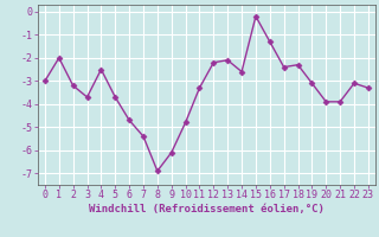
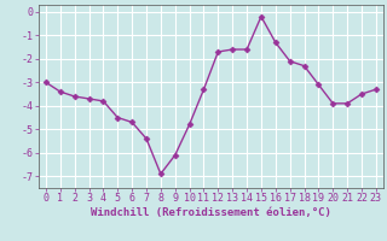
1: -2.0 -> -3.4
2: -3.2 -> -3.6
4: -2.5 -> -3.8
5: -3.7 -> -4.5
12: -2.2 -> -1.7
13: -2.1 -> -1.6
14: -2.6 -> -1.6
17: -2.4 -> -2.1
22: -3.1 -> -3.5
